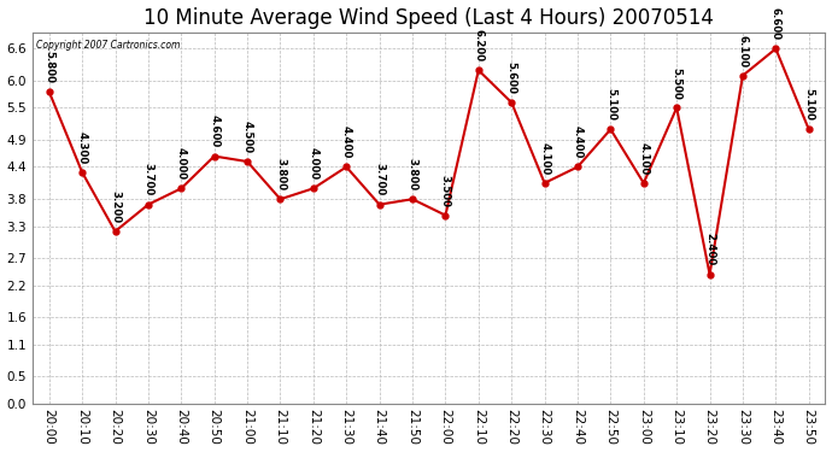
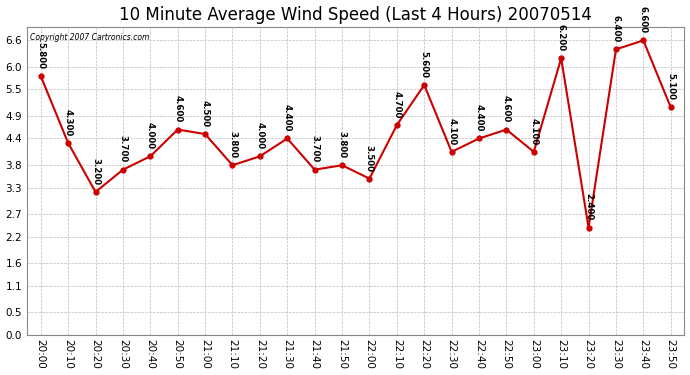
22:10: 6.200 -> 4.700
22:50: 5.100 -> 4.600
23:10: 5.500 -> 6.200
23:30: 6.100 -> 6.400
